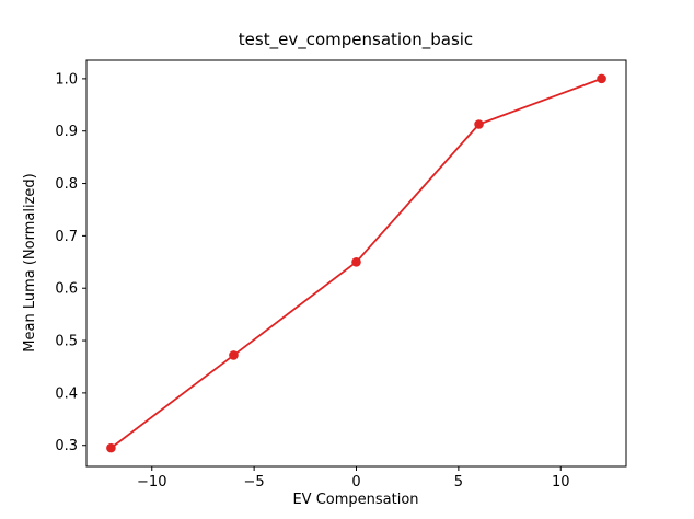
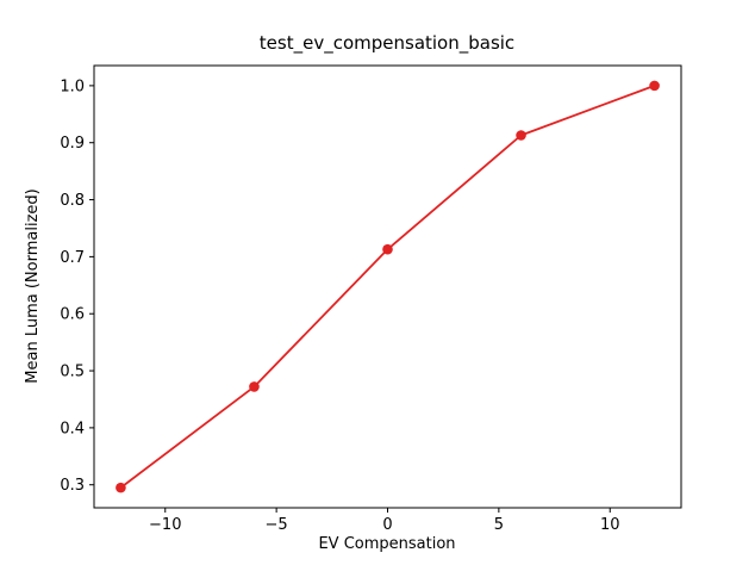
0: 0.65 -> 0.71
